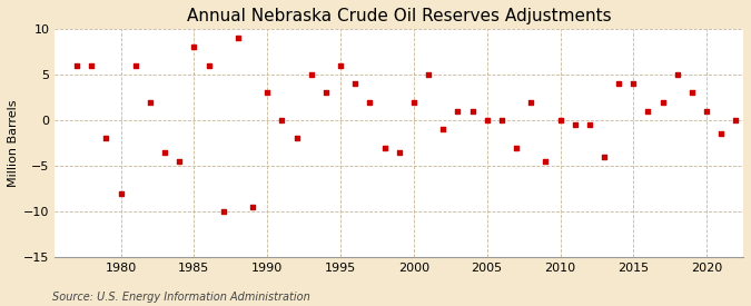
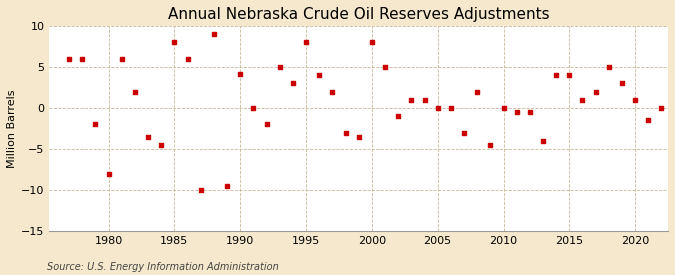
1990: 3.0 -> 4.2
1995: 6.0 -> 8.0
2000: 2.0 -> 8.0
